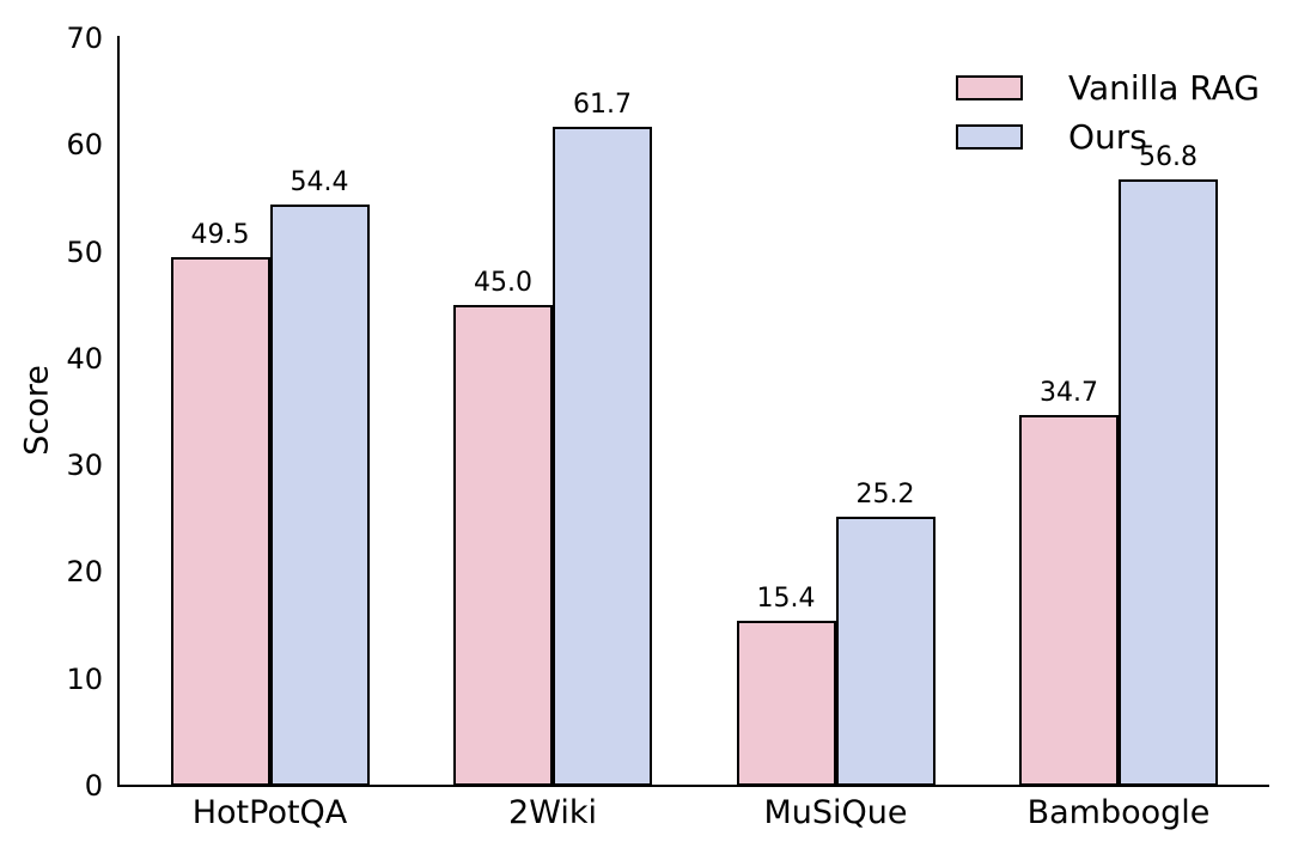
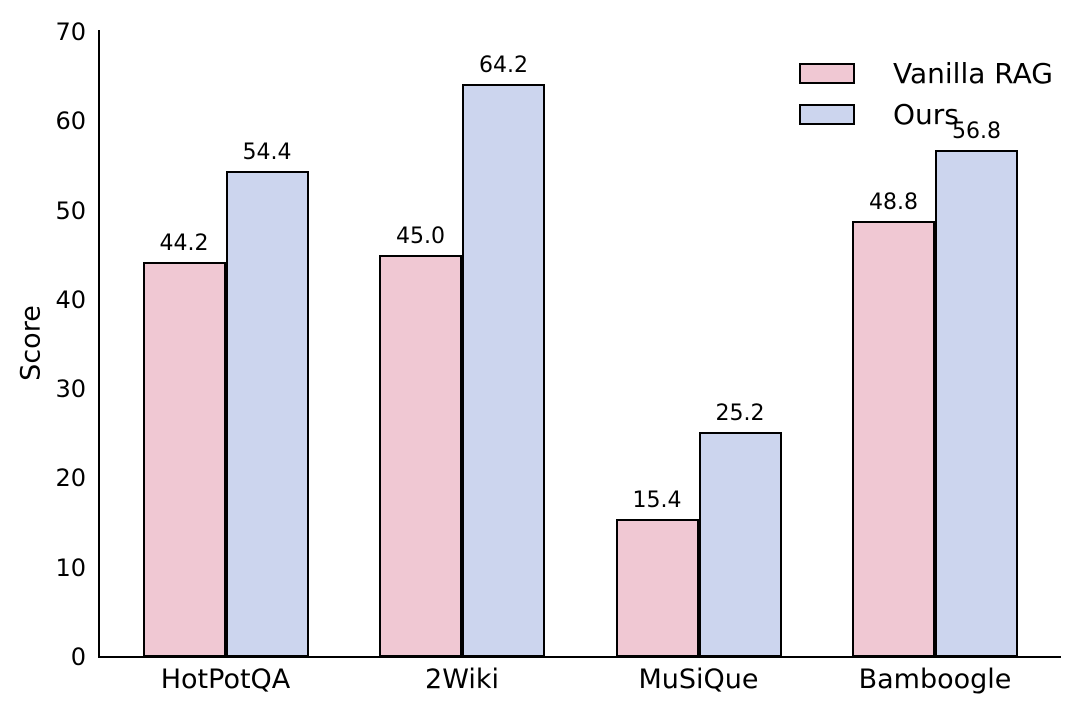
Vanilla RAG/HotPotQA: 49.5 -> 44.2
Ours/2Wiki: 61.7 -> 64.2
Vanilla RAG/Bamboogle: 34.7 -> 48.8
